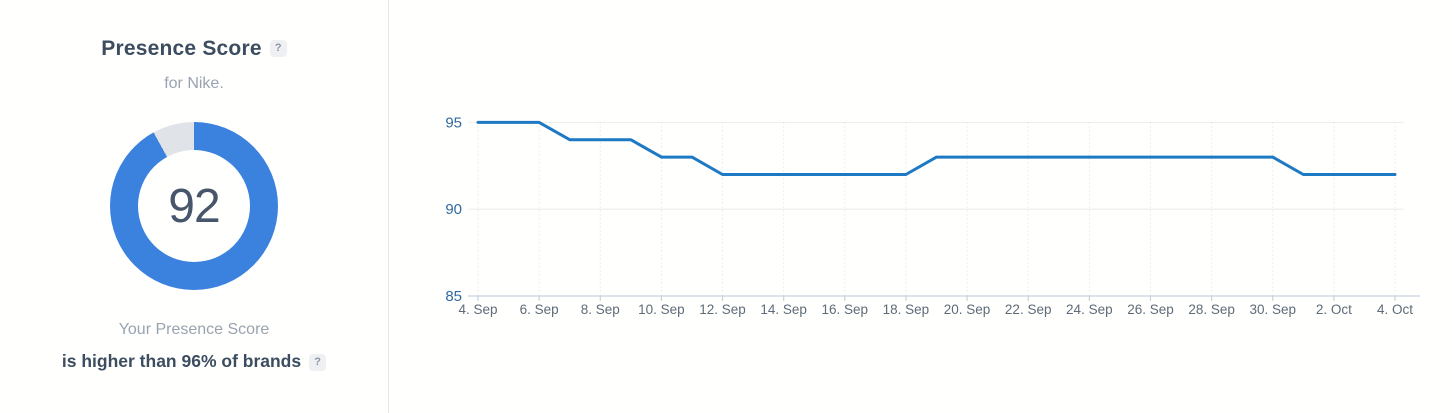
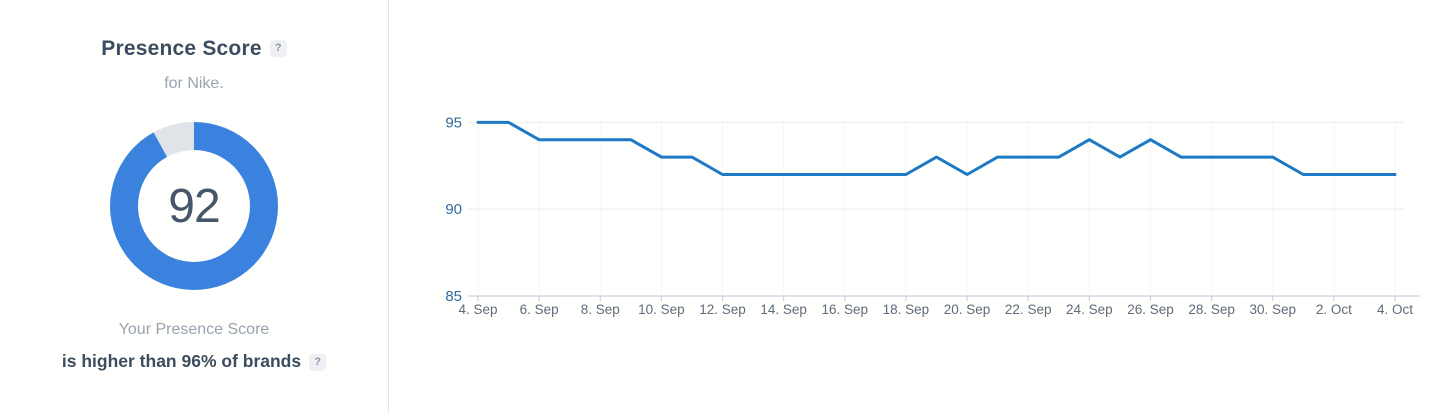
6. Sep: 95 -> 94
20. Sep: 93 -> 92
24. Sep: 93 -> 94
26. Sep: 93 -> 94
